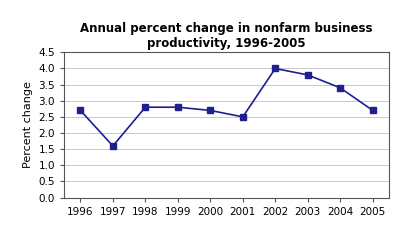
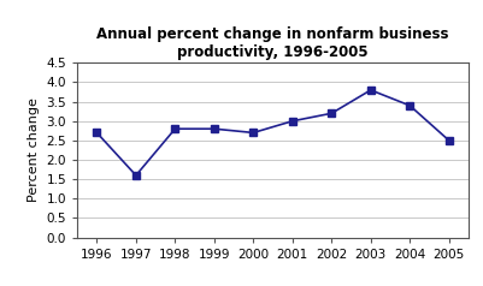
2001: 2.5 -> 3.0
2002: 4.0 -> 3.2
2005: 2.7 -> 2.5
